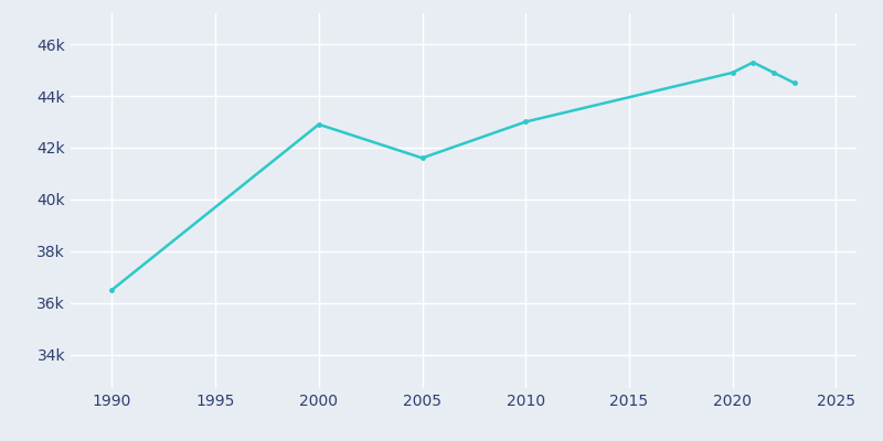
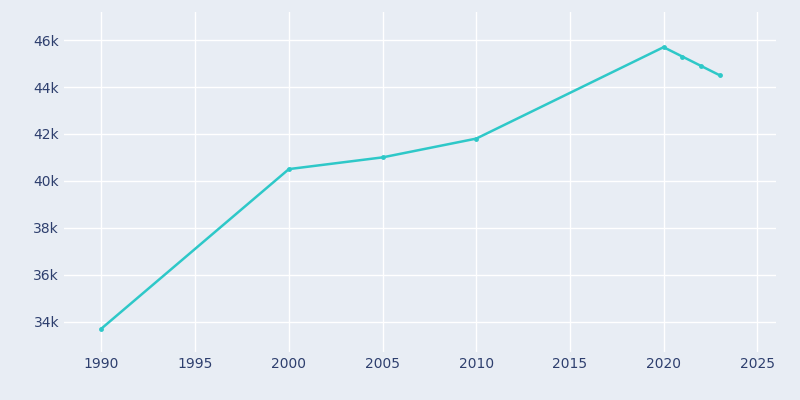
1990: 36.5k -> 33.7k
2000: 42.9k -> 40.5k
2005: 41.6k -> 41.0k
2010: 43.0k -> 41.8k
2020: 44.9k -> 45.7k
